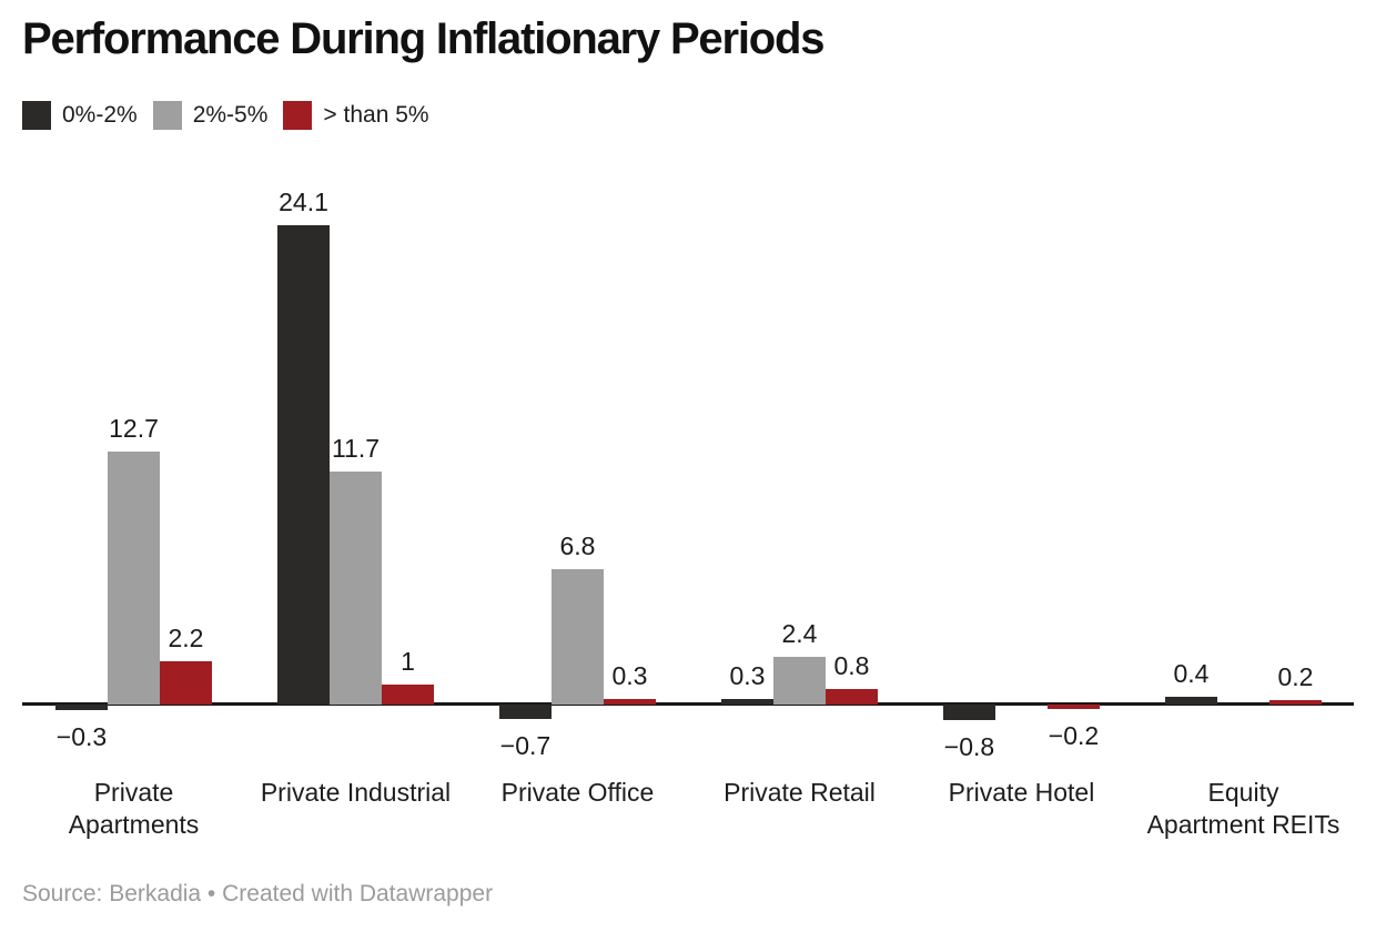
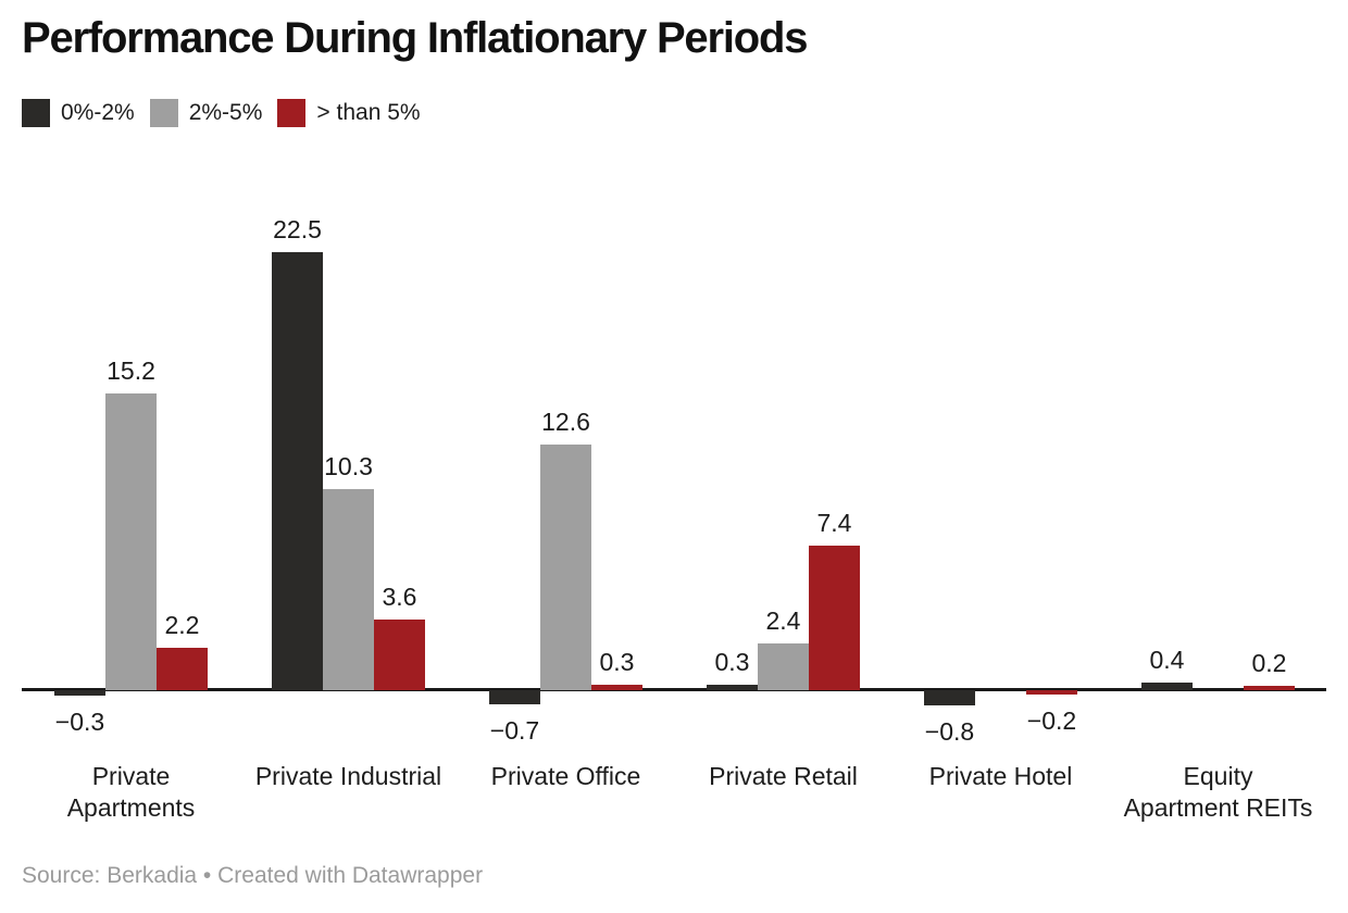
2%-5%/Private Apartments: 12.7 -> 15.2
0%-2%/Private Industrial: 24.1 -> 22.5
2%-5%/Private Industrial: 11.7 -> 10.3
> than 5%/Private Industrial: 1 -> 3.6
2%-5%/Private Office: 6.8 -> 12.6
> than 5%/Private Retail: 0.8 -> 7.4
